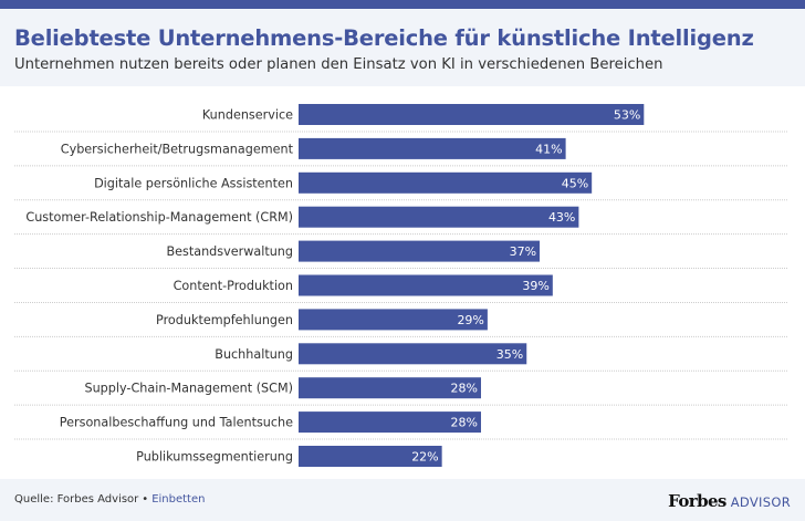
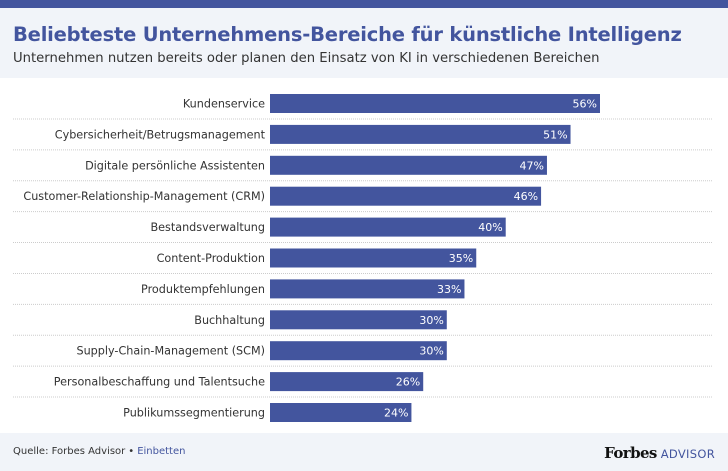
Kundenservice: 53% -> 56%
Cybersicherheit/Betrugsmanagement: 41% -> 51%
Digitale persönliche Assistenten: 45% -> 47%
Customer-Relationship-Management (CRM): 43% -> 46%
Bestandsverwaltung: 37% -> 40%
Content-Produktion: 39% -> 35%
Produktempfehlungen: 29% -> 33%
Buchhaltung: 35% -> 30%
Supply-Chain-Management (SCM): 28% -> 30%
Personalbeschaffung und Talentsuche: 28% -> 26%
Publikumssegmentierung: 22% -> 24%
